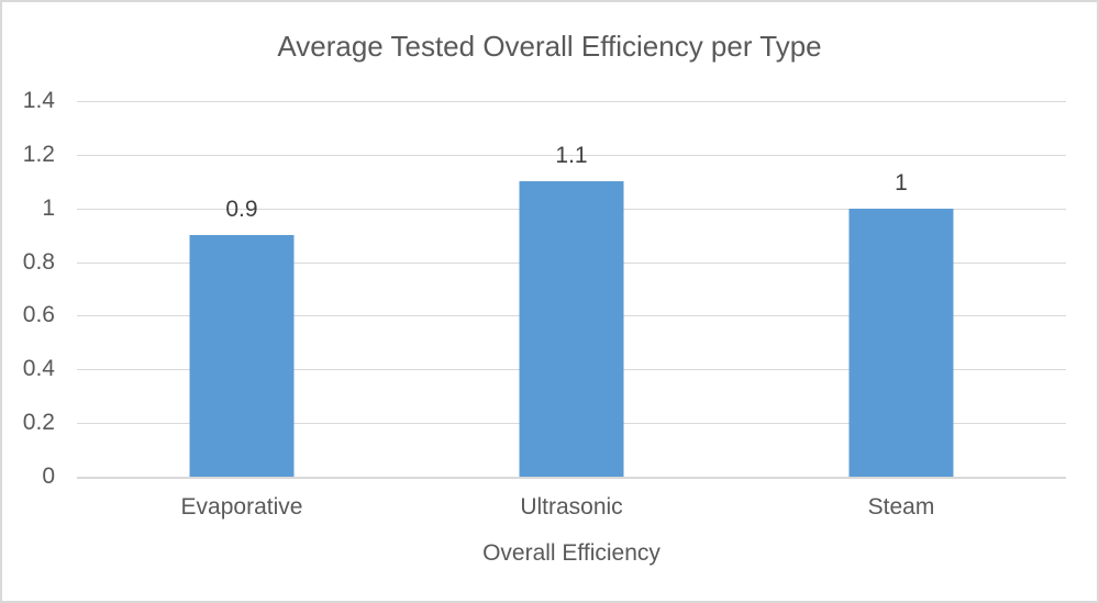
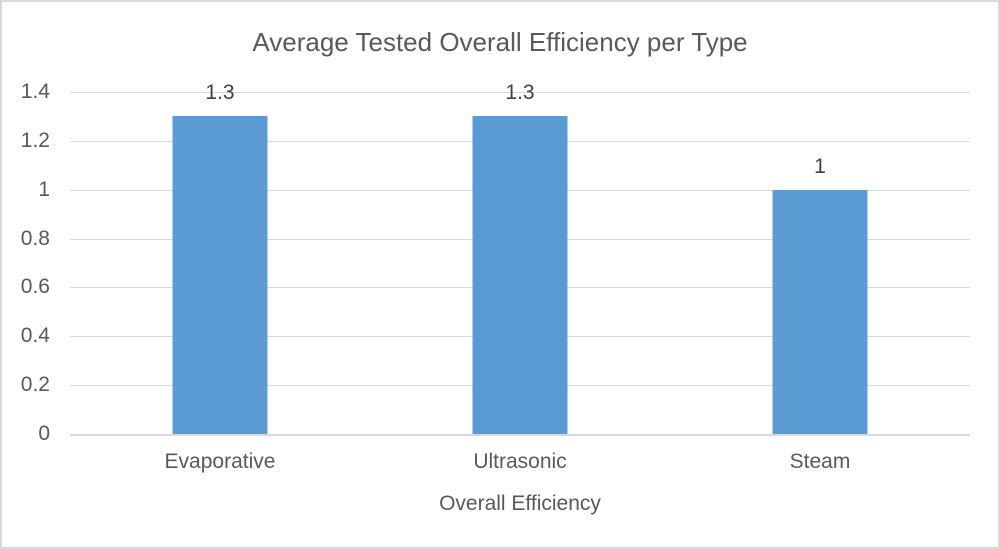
Evaporative: 0.9 -> 1.3
Ultrasonic: 1.1 -> 1.3
